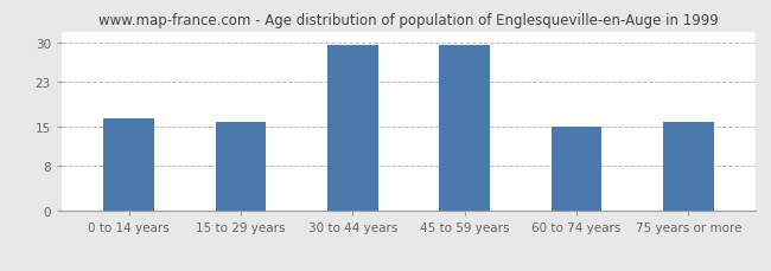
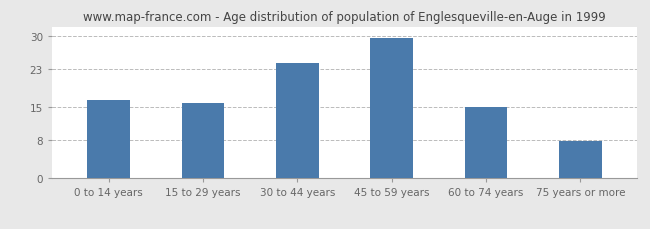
30 to 44 years: 29.5 -> 24.3
75 years or more: 16.0 -> 7.9
